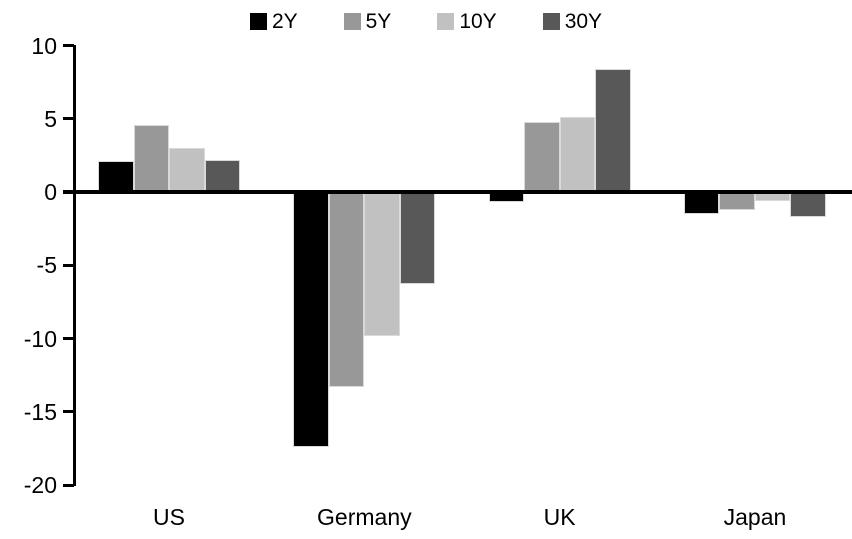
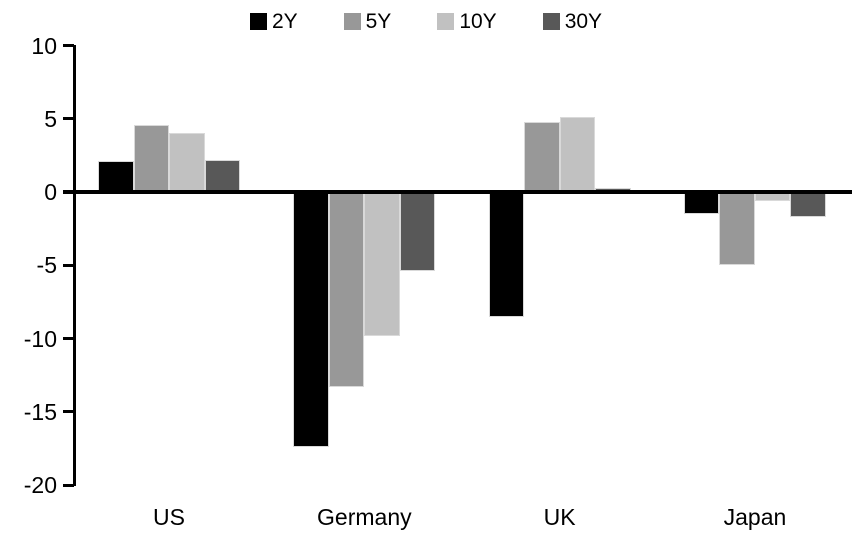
10Y/US: 3.0 -> 4.0
30Y/Germany: -6.3 -> -5.4
2Y/UK: -0.7 -> -8.5
30Y/UK: 8.4 -> 0.3
5Y/Japan: -1.2 -> -5.0
